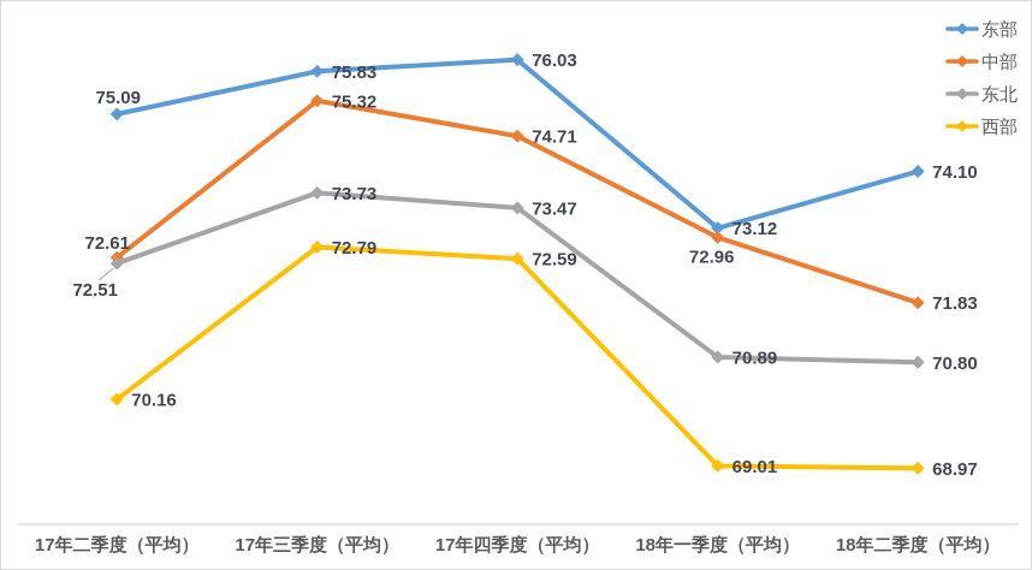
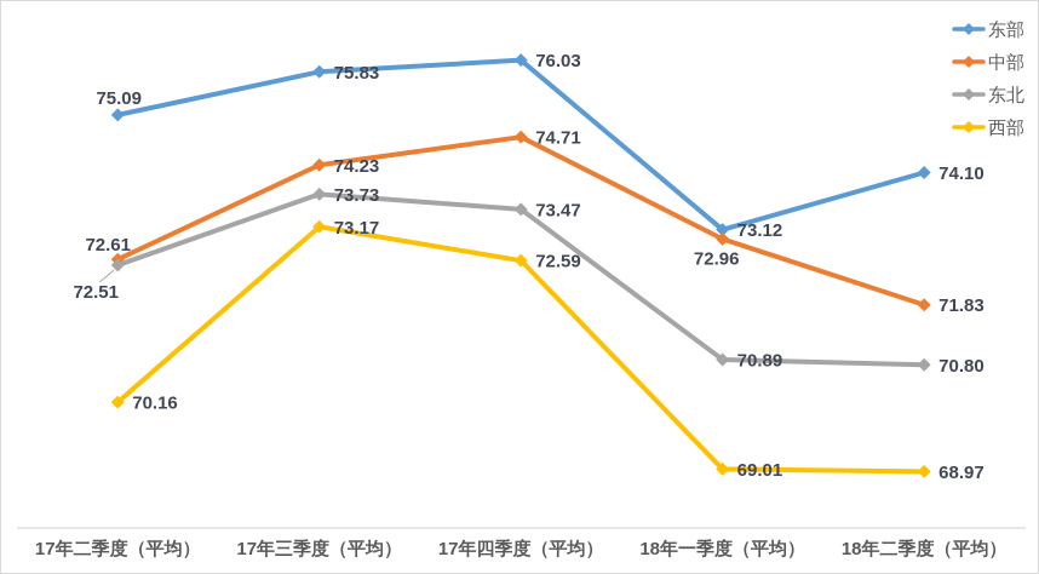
中部/17年三季度（平均）: 75.32 -> 74.23
西部/17年三季度（平均）: 72.79 -> 73.17
